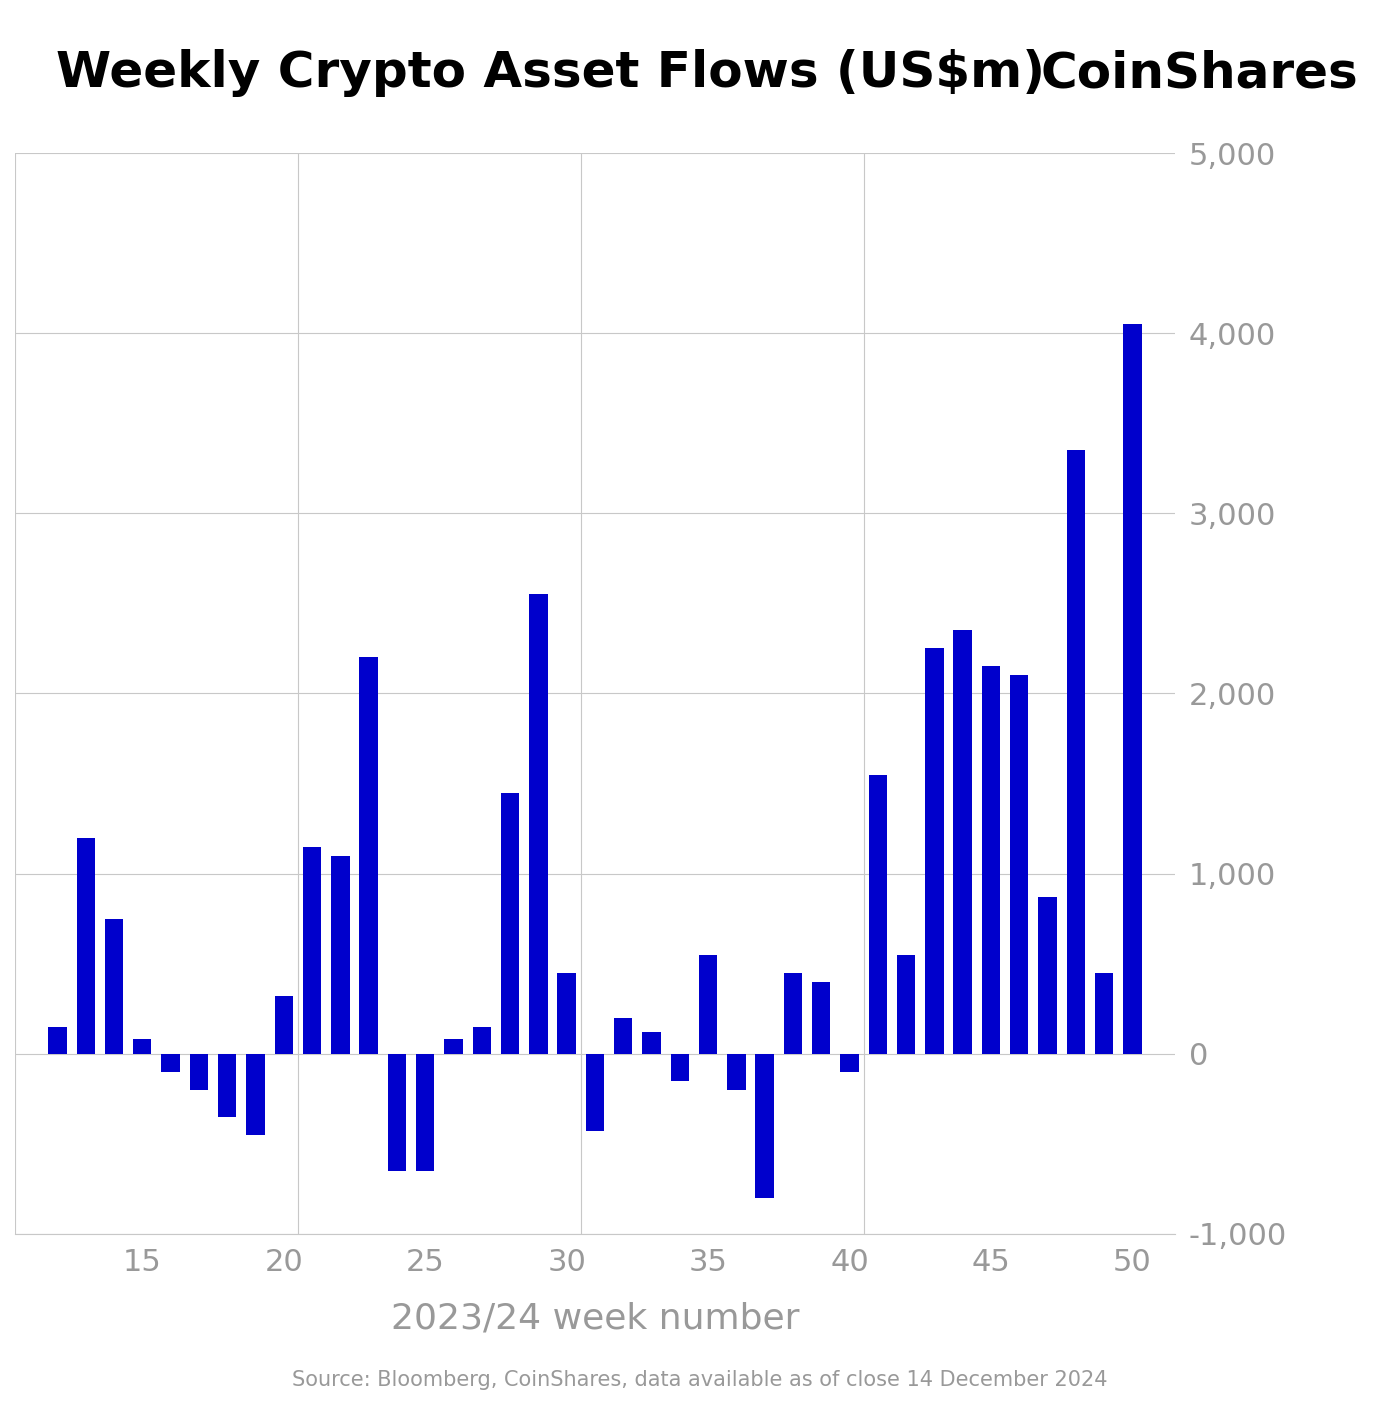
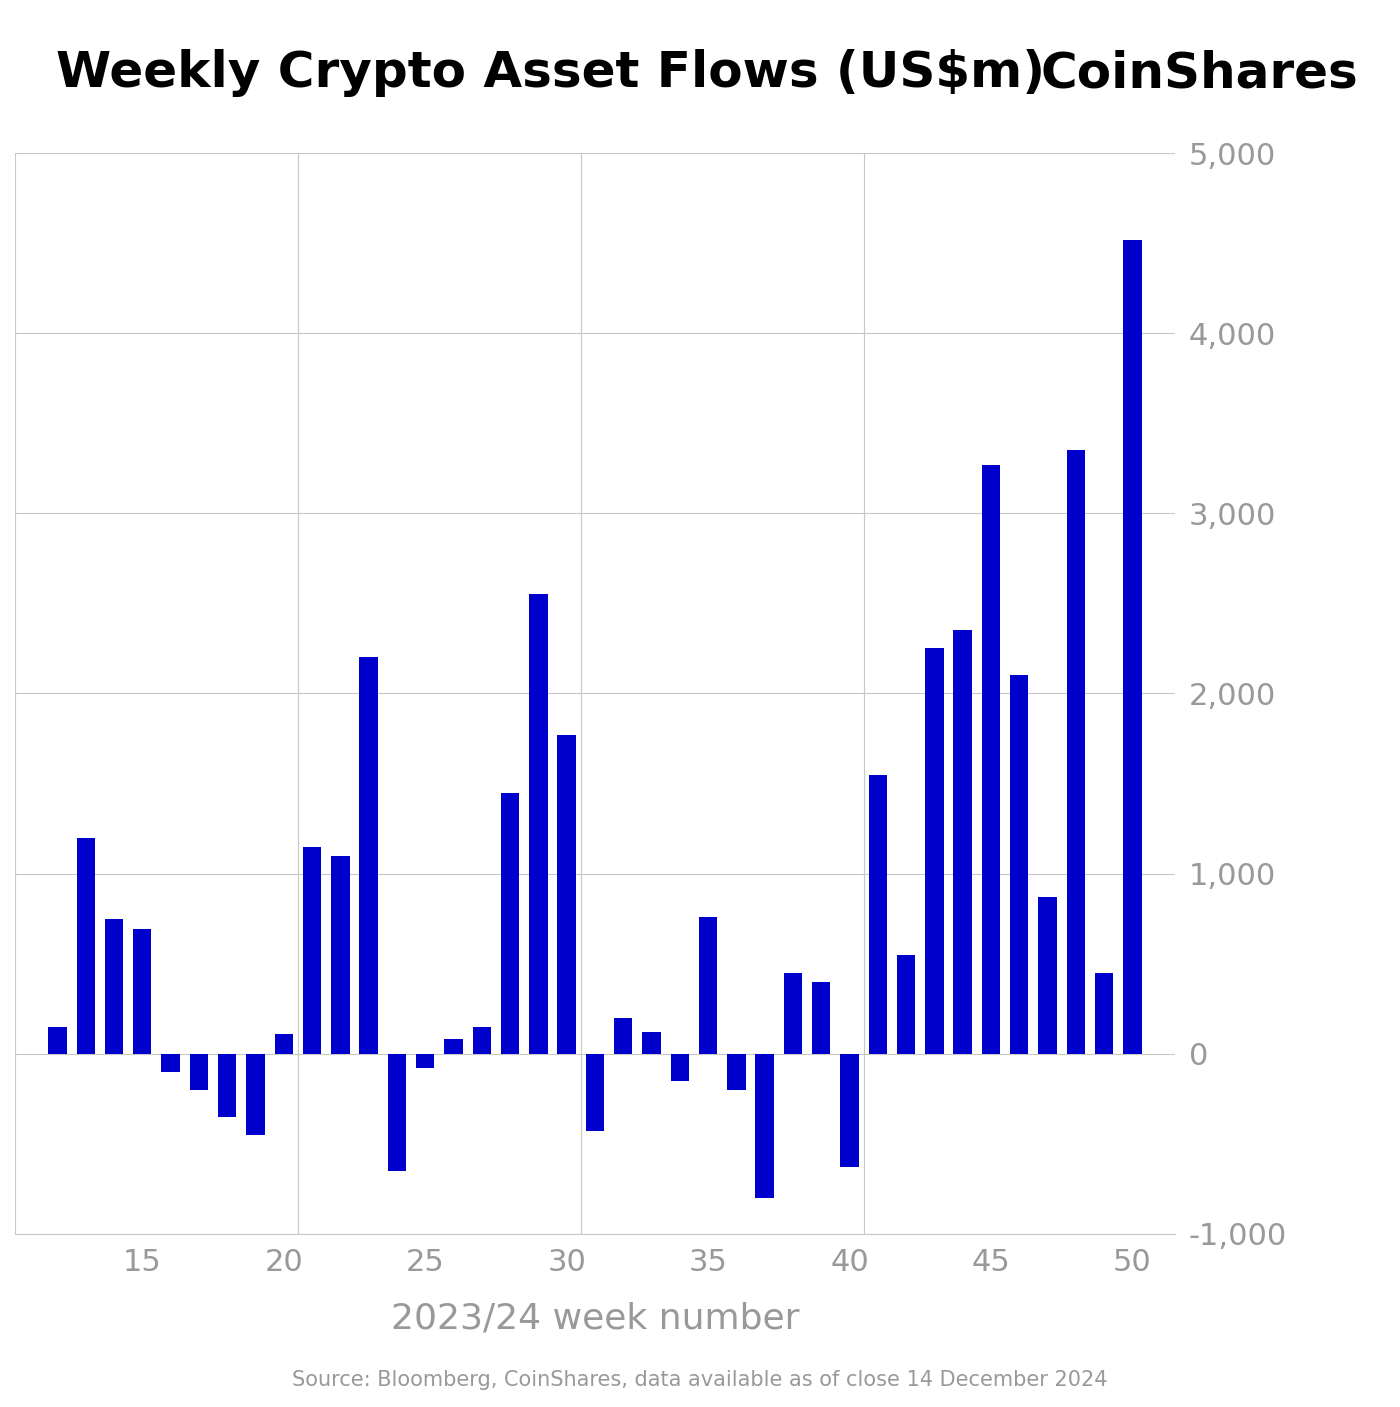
15: 80 -> 690
20: 320 -> 110
25: -650 -> -80
30: 450 -> 1,770
35: 550 -> 760
40: -100 -> -630
45: 2,150 -> 3,270
50: 4,050 -> 4,520
